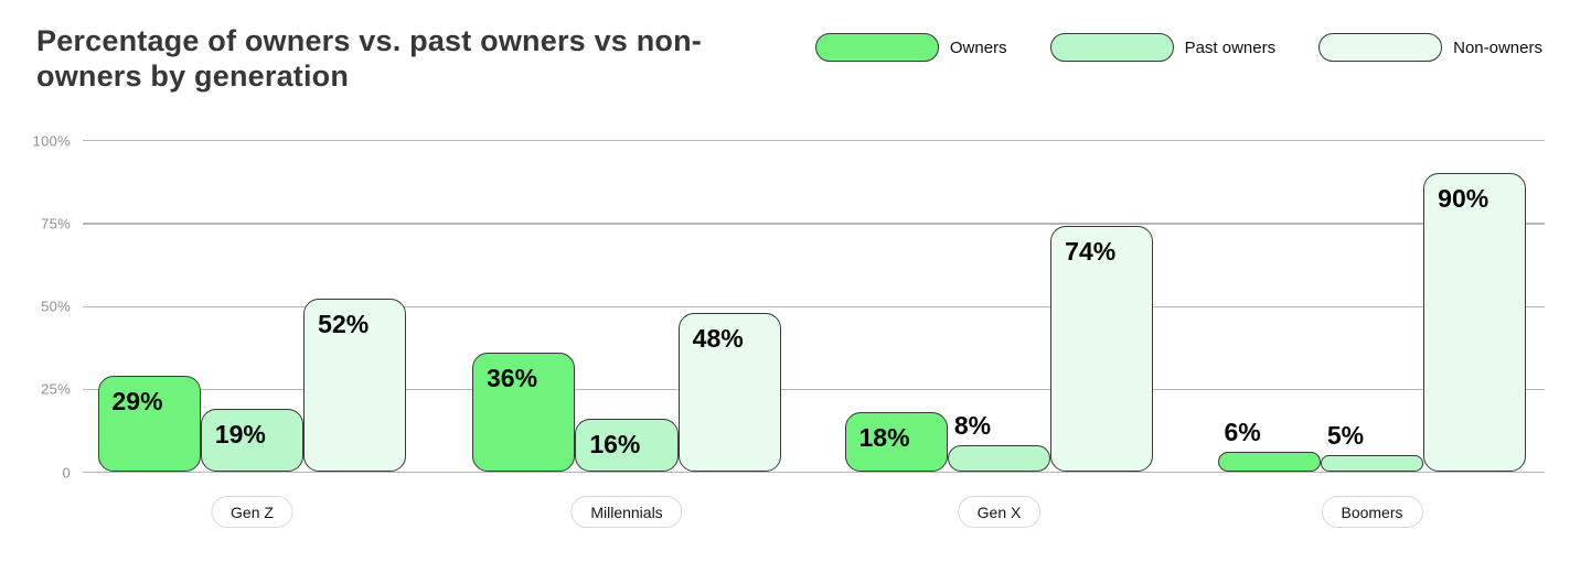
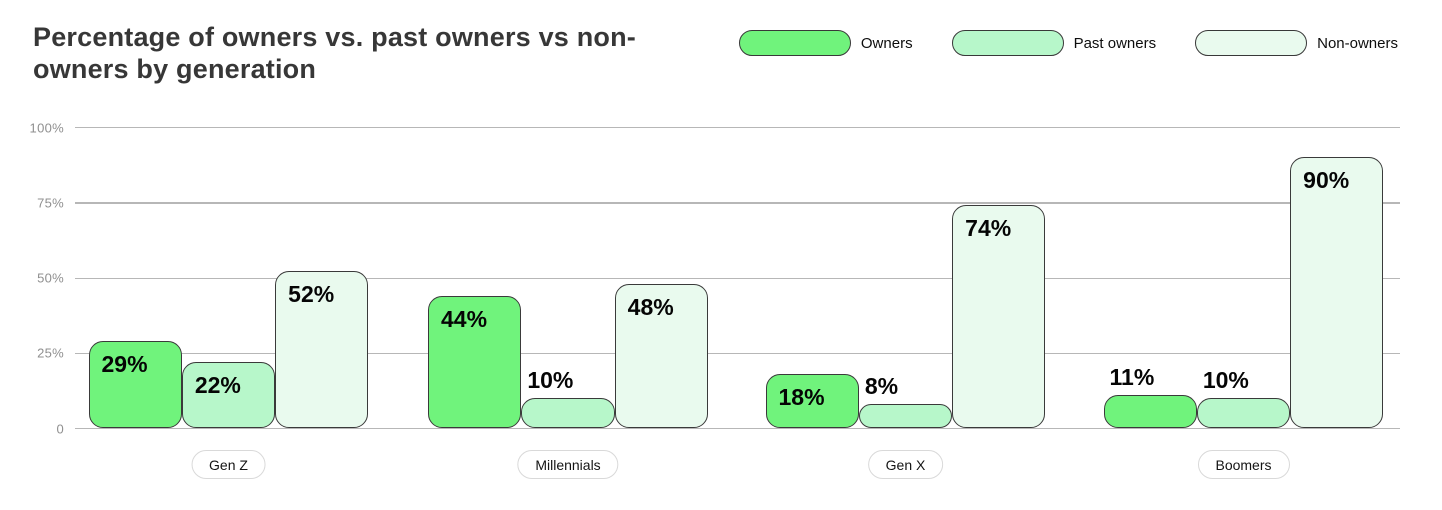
Past owners/Gen Z: 19% -> 22%
Owners/Millennials: 36% -> 44%
Past owners/Millennials: 16% -> 10%
Owners/Boomers: 6% -> 11%
Past owners/Boomers: 5% -> 10%
